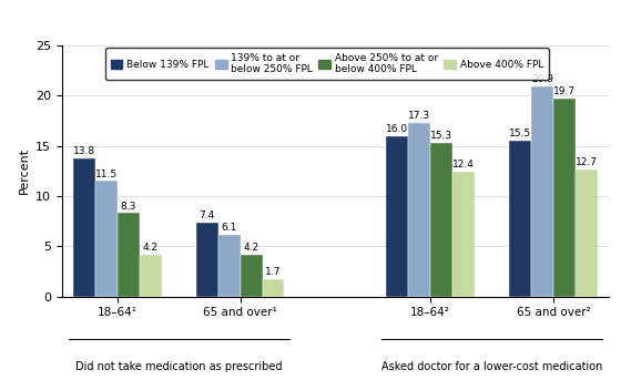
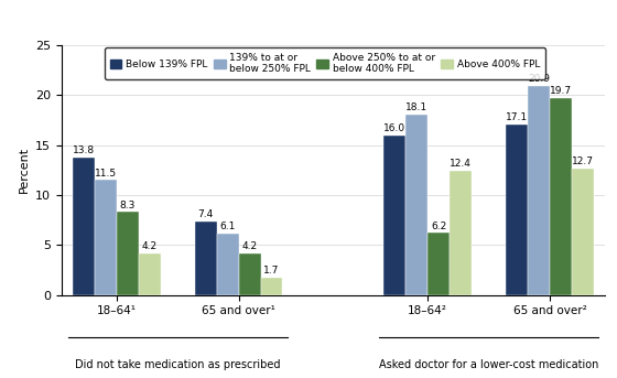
139% to at or below 250% FPL/18–64²: 17.3 -> 18.1
Above 250% to at or below 400% FPL/18–64²: 15.3 -> 6.2
Below 139% FPL/65 and over²: 15.5 -> 17.1
